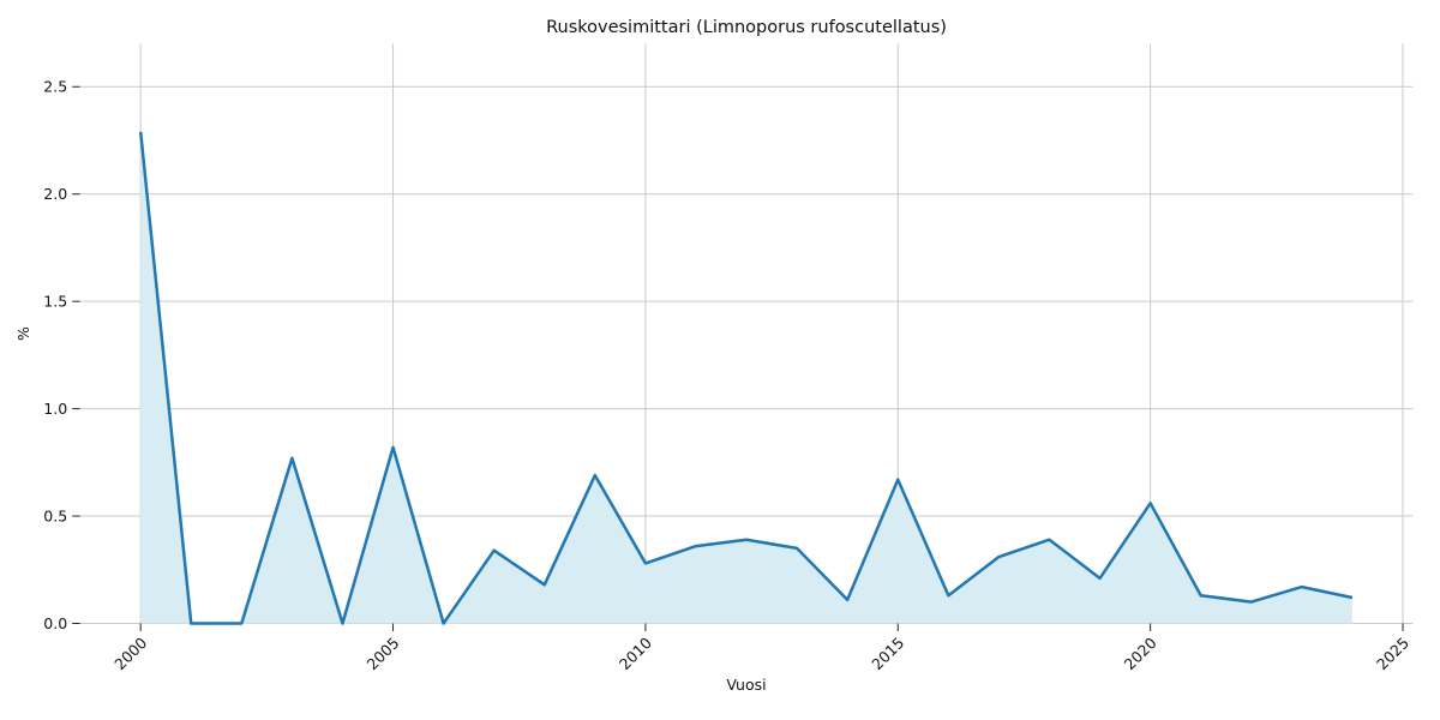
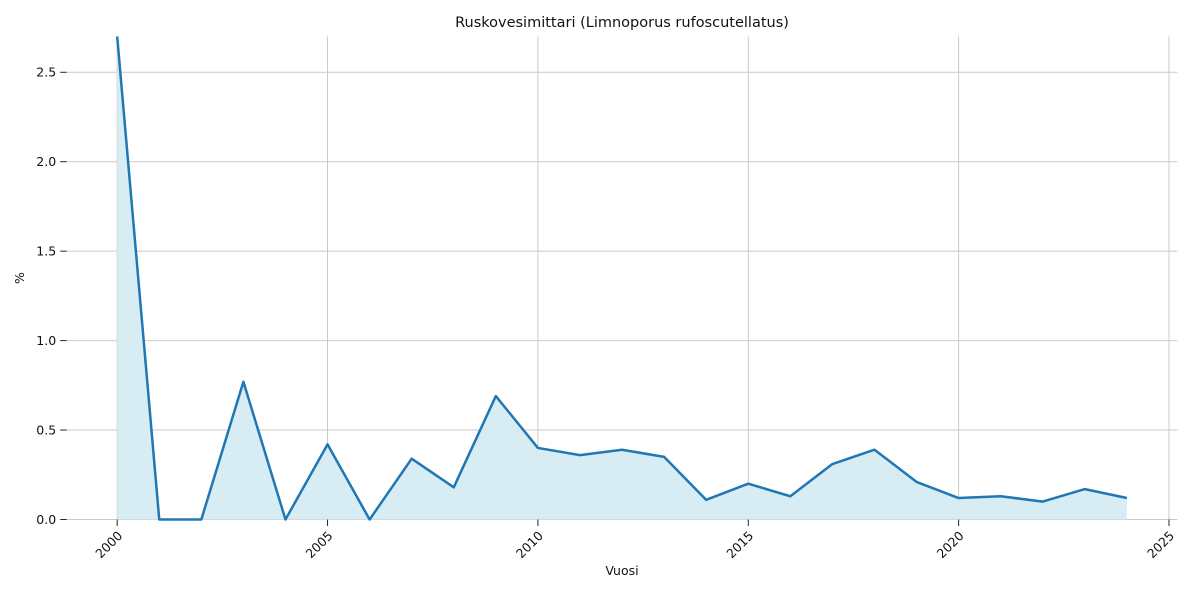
2000: 2.29 -> 2.70
2005: 0.82 -> 0.42
2010: 0.28 -> 0.40
2015: 0.67 -> 0.20
2020: 0.56 -> 0.12
